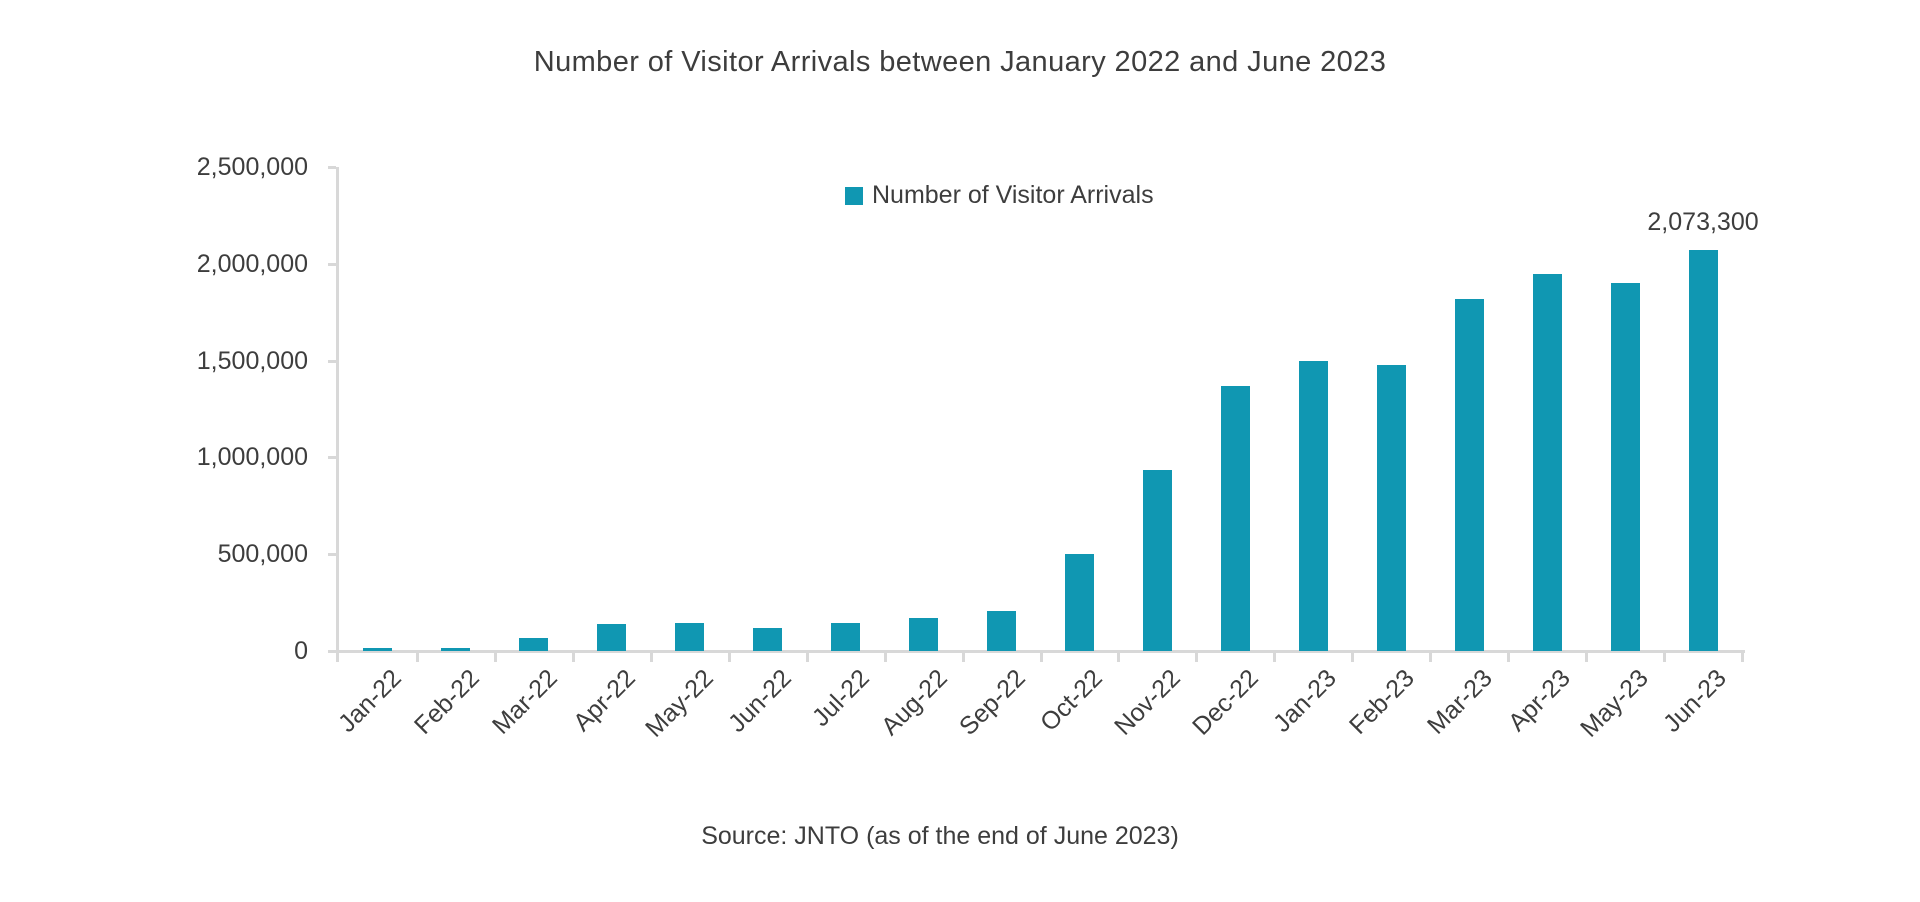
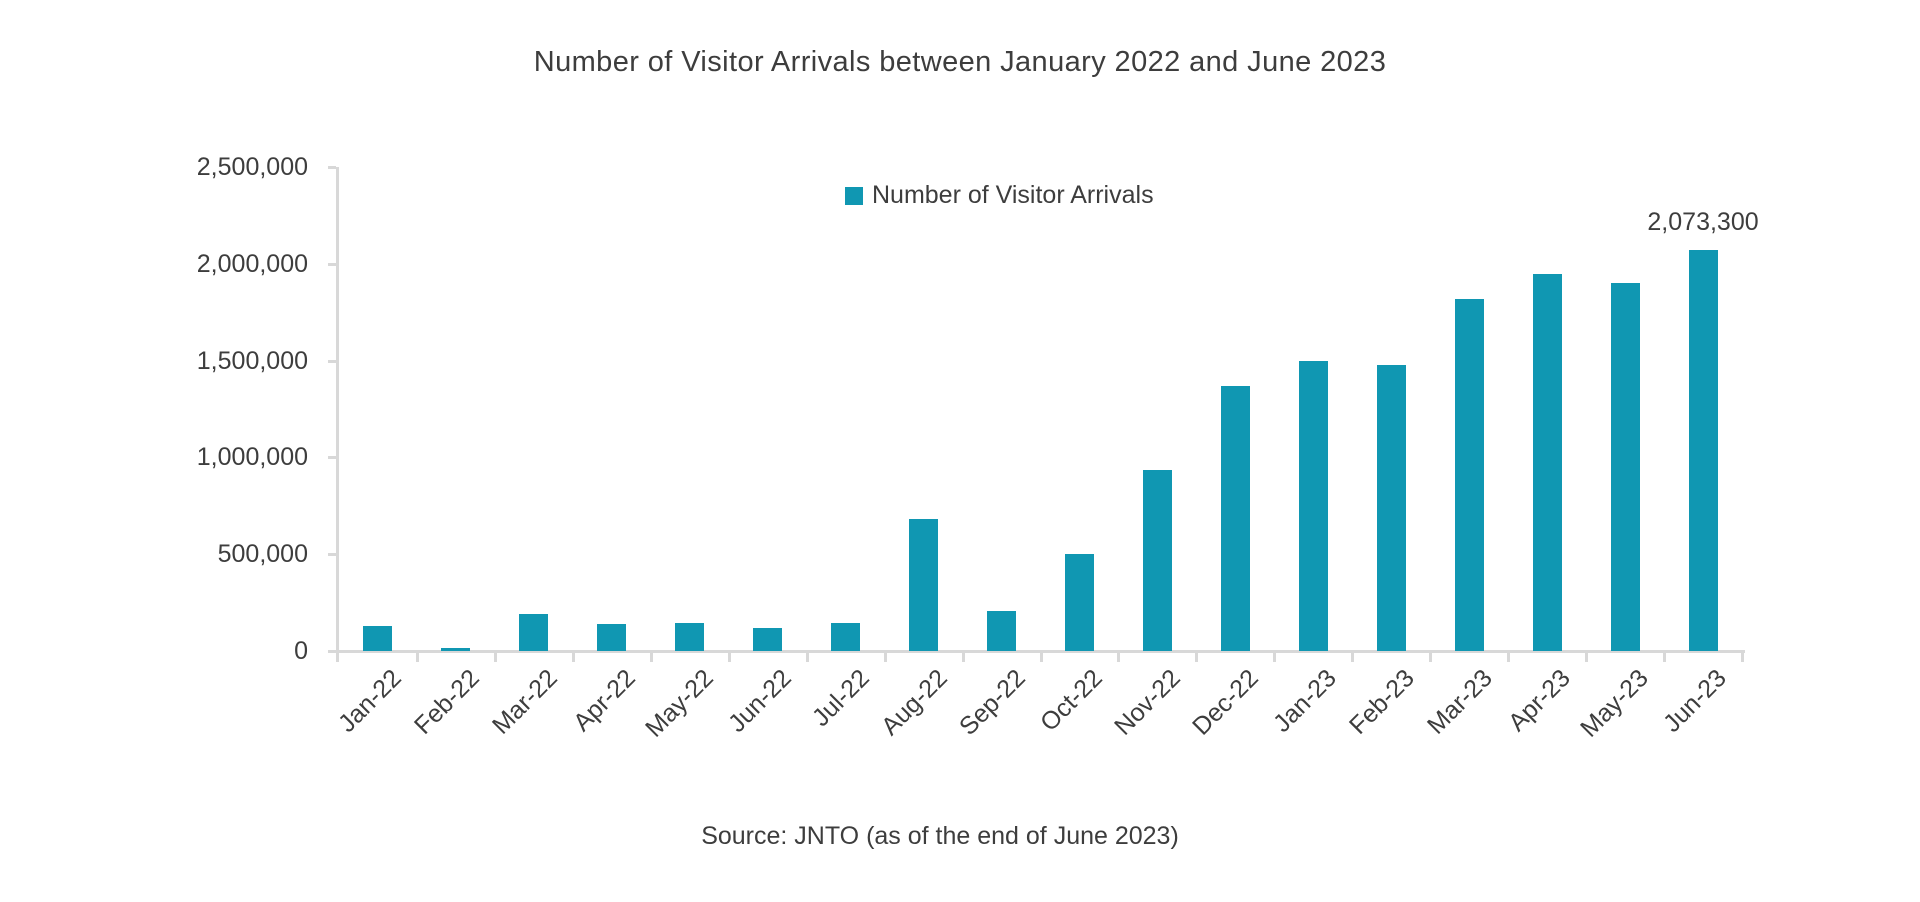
Jan-22: 20000 -> 130000
Mar-22: 70000 -> 190000
Aug-22: 170000 -> 680000
